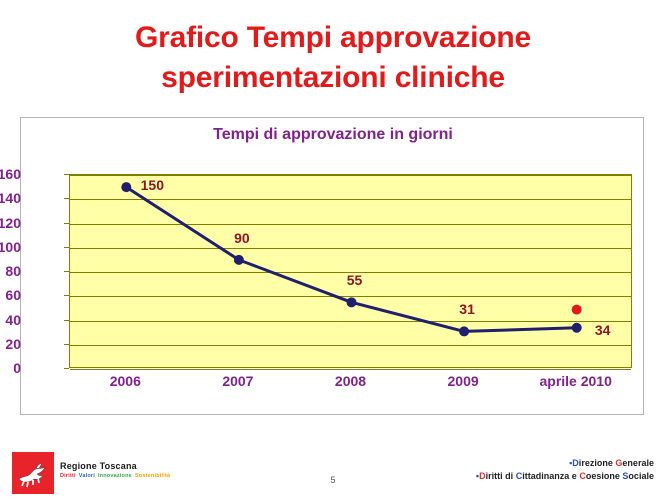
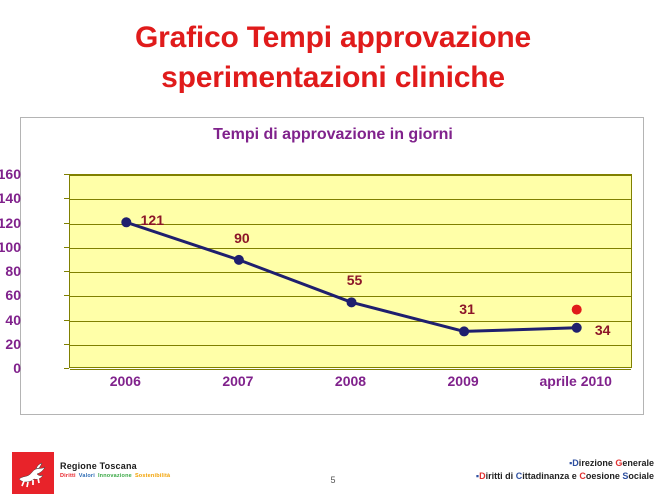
2006: 150 -> 121
